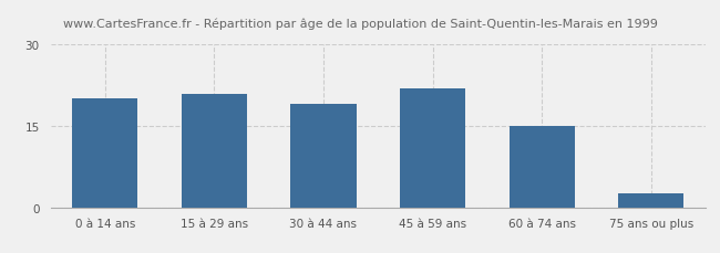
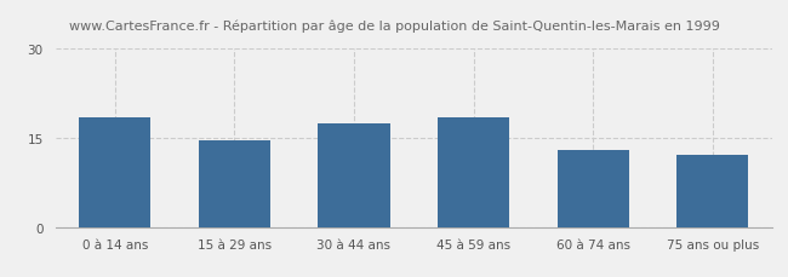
0 à 14 ans: 20.0 -> 18.5
15 à 29 ans: 21.0 -> 14.5
30 à 44 ans: 19.0 -> 17.5
45 à 59 ans: 22.0 -> 18.5
60 à 74 ans: 15.0 -> 13.0
75 ans ou plus: 2.5 -> 12.2
